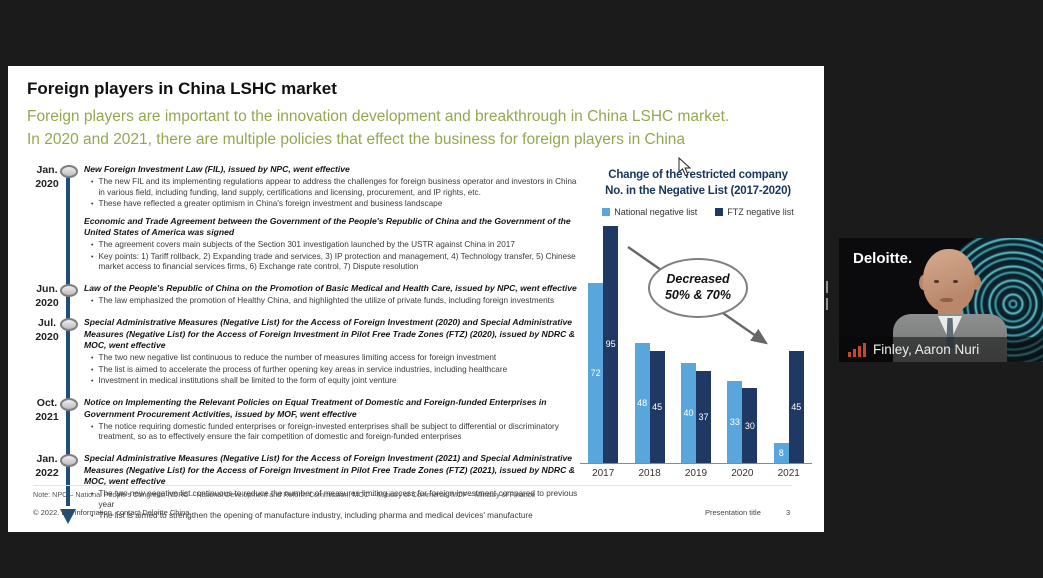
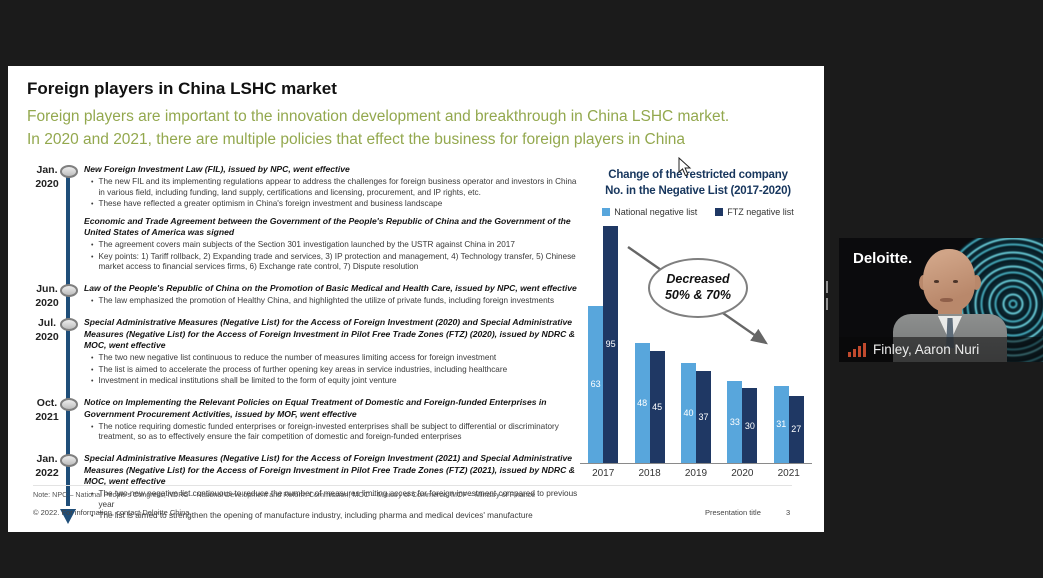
National negative list/2017: 72 -> 63
National negative list/2021: 8 -> 31
FTZ negative list/2021: 45 -> 27
